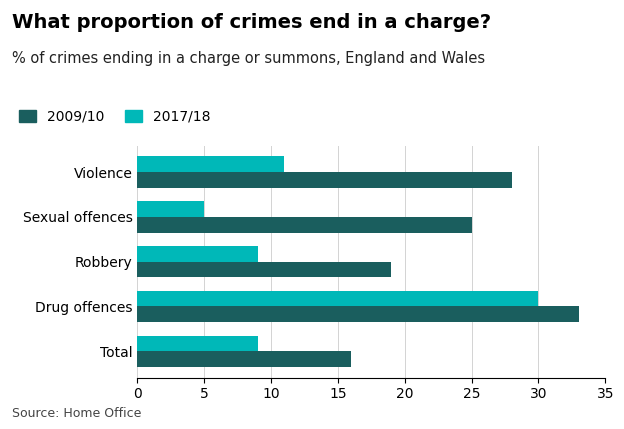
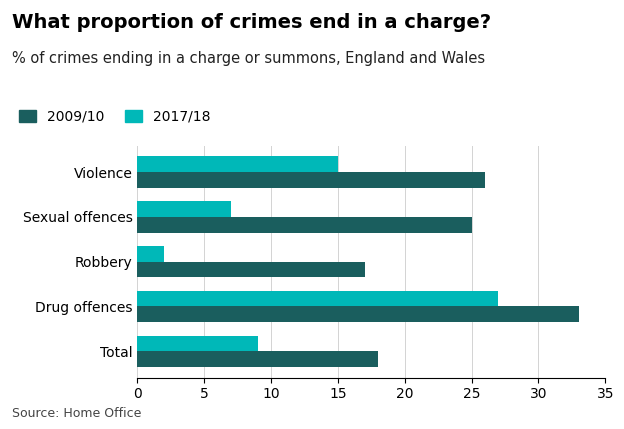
2017/18/Violence: 11 -> 15
2009/10/Violence: 28 -> 26
2017/18/Sexual offences: 5 -> 7
2017/18/Robbery: 9 -> 2
2009/10/Robbery: 19 -> 17
2017/18/Drug offences: 30 -> 27
2009/10/Total: 16 -> 18
